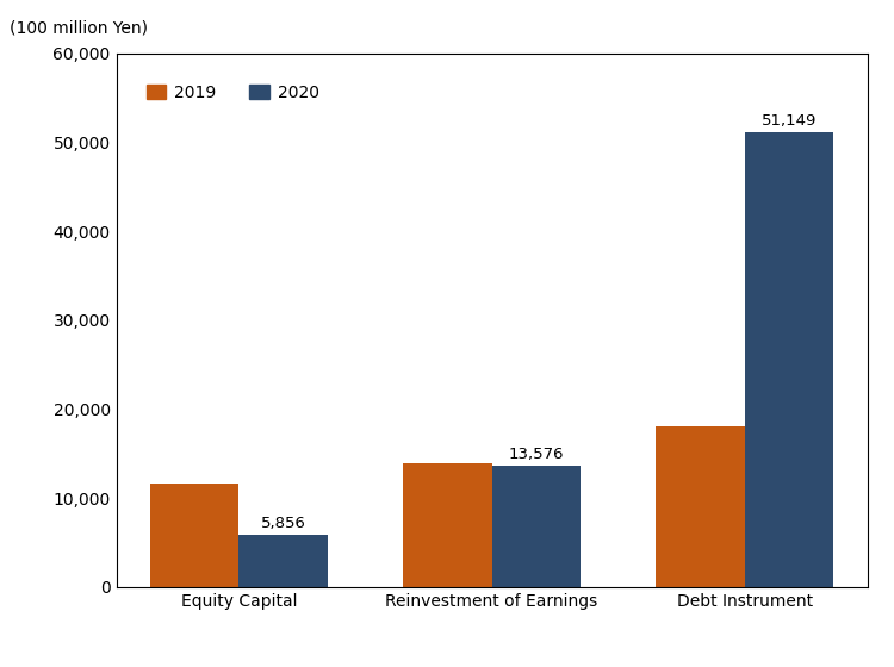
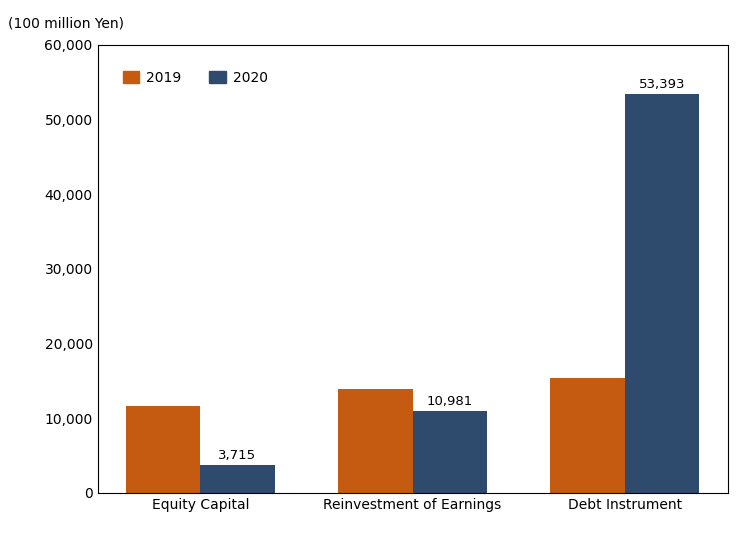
2020/Equity Capital: 5,856 -> 3,715
2020/Reinvestment of Earnings: 13,576 -> 10,981
2019/Debt Instrument: 18,000 -> 15,400
2020/Debt Instrument: 51,149 -> 53,393
